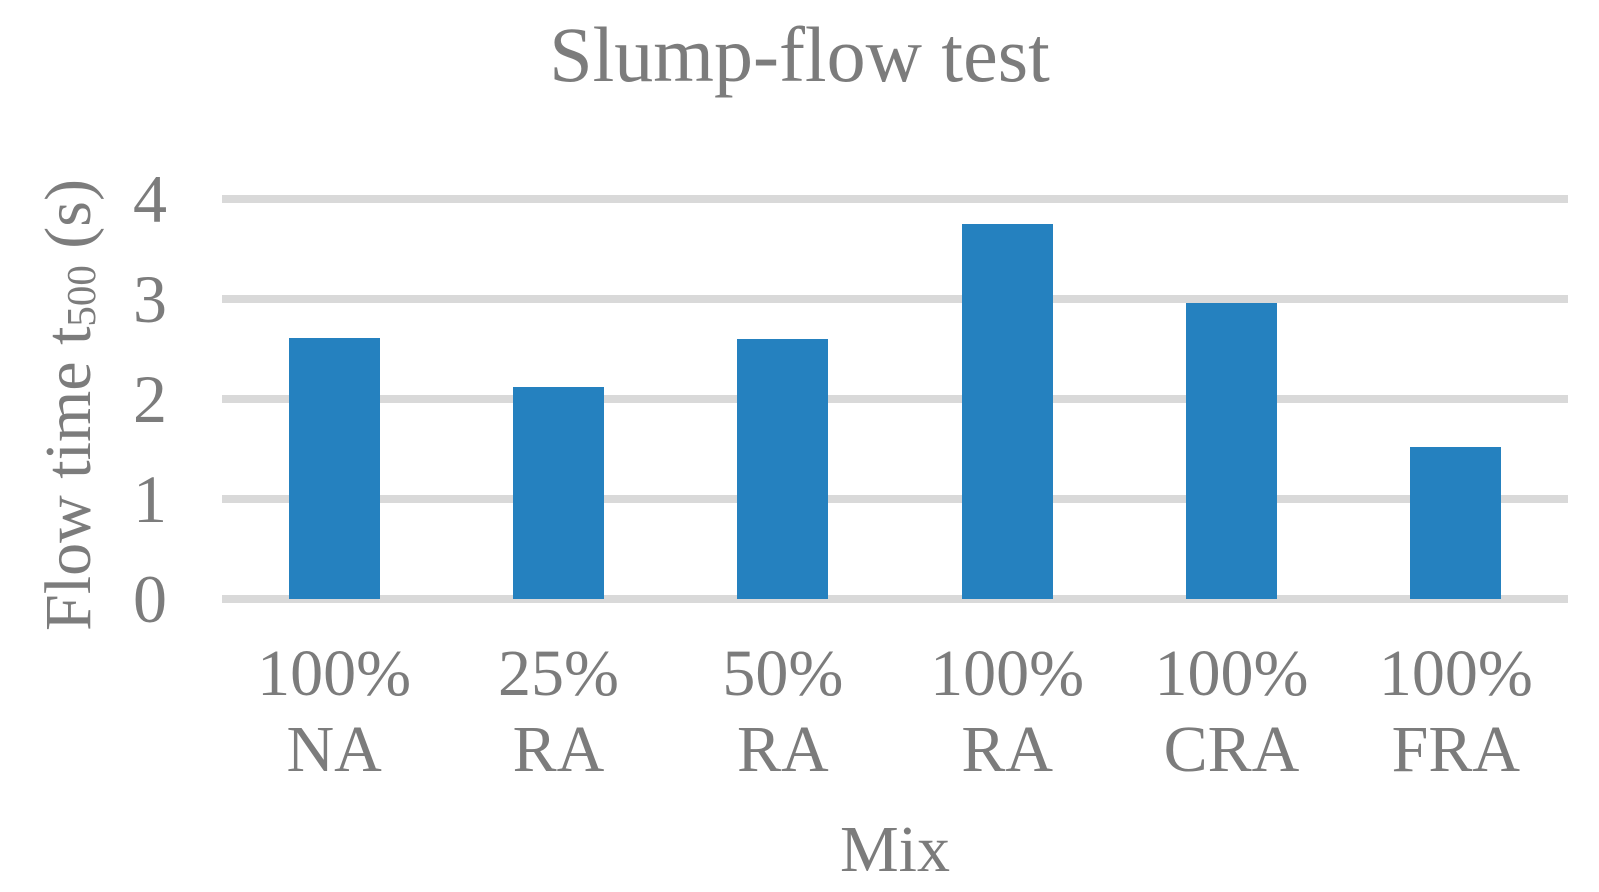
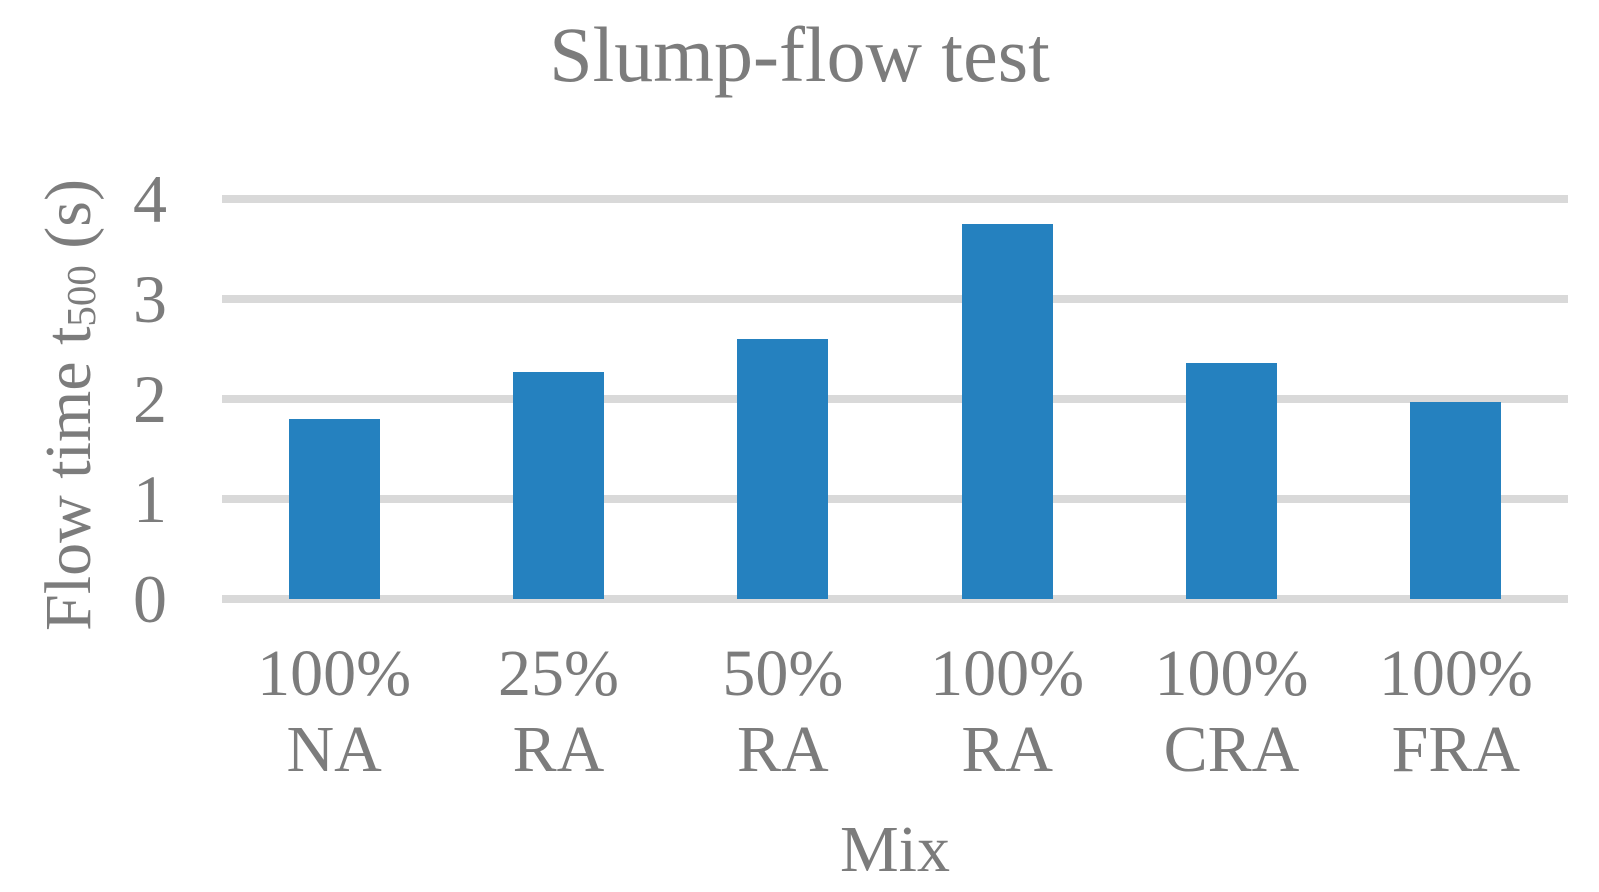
100% NA: 2.61 -> 1.80
25% RA: 2.12 -> 2.27
100% CRA: 2.96 -> 2.36
100% FRA: 1.52 -> 1.97
